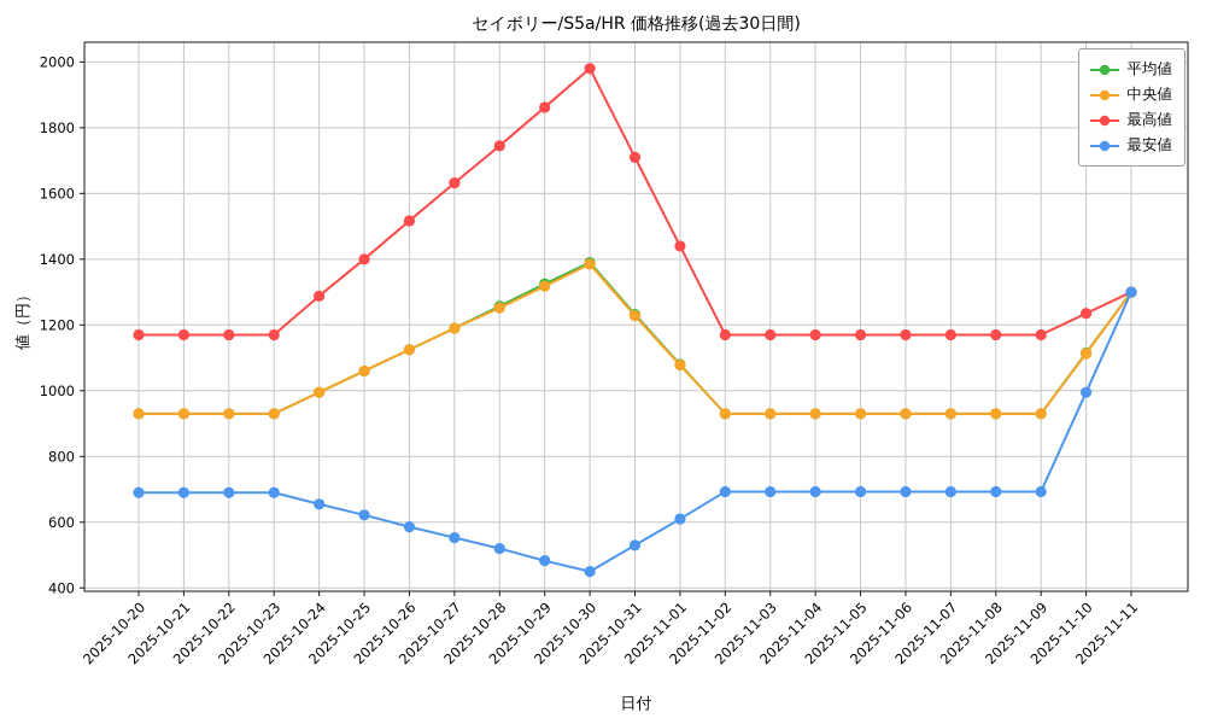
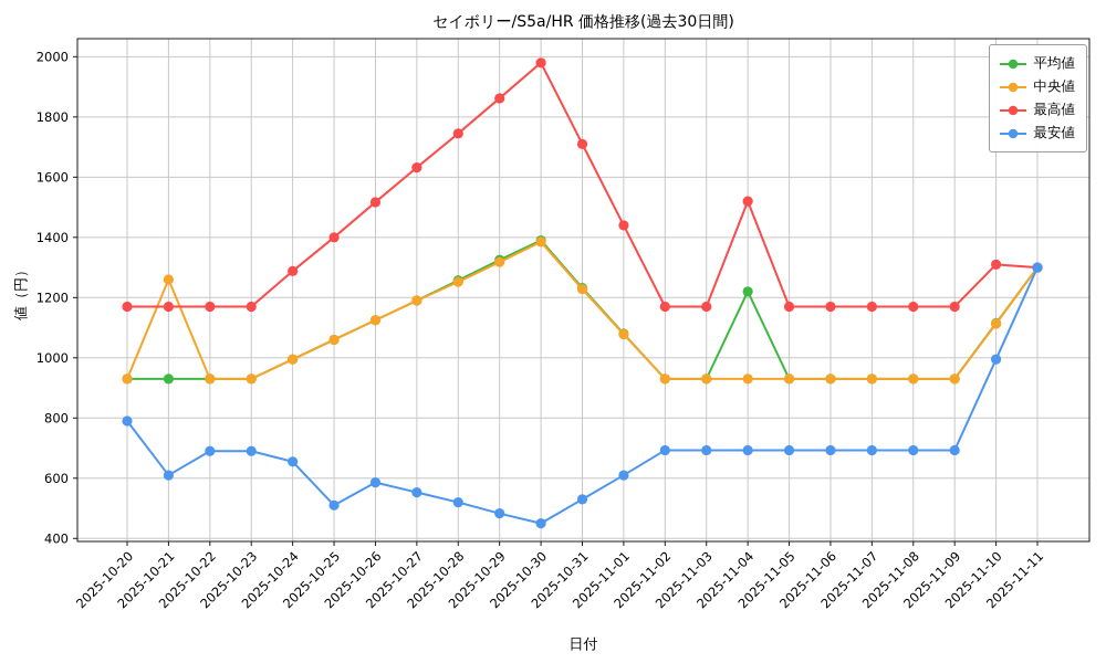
最安値/2025-10-20: 690 -> 790
中央値/2025-10-21: 930 -> 1260
最安値/2025-10-21: 690 -> 610
最安値/2025-10-25: 620 -> 510
平均値/2025-11-04: 930 -> 1220
最高値/2025-11-04: 1170 -> 1520
最高値/2025-11-10: 1240 -> 1310
